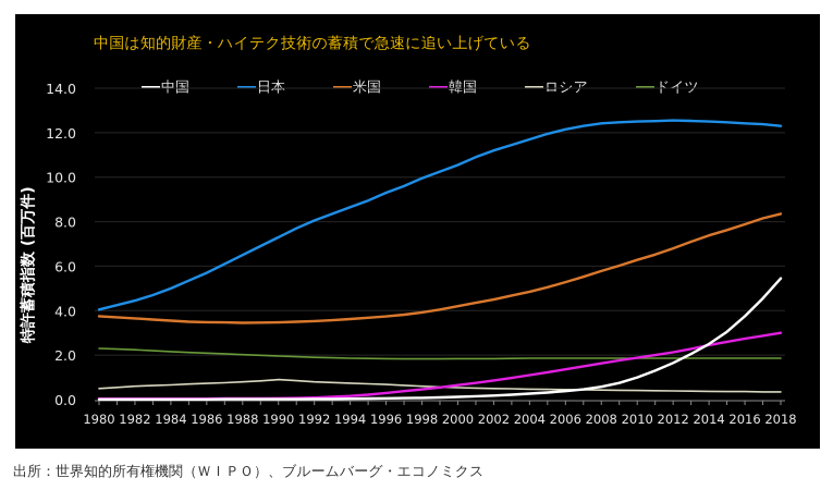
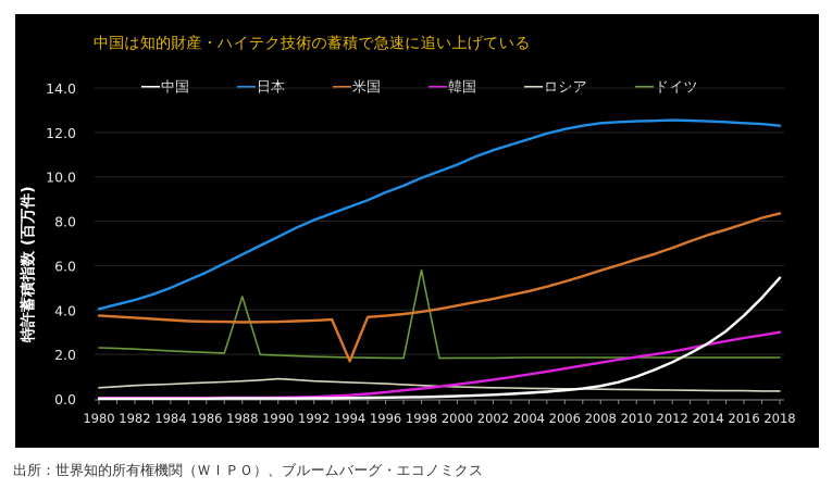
ドイツ/1988: 2.0 -> 4.6
米国/1994: 3.6 -> 1.7
ドイツ/1998: 1.8 -> 5.8
